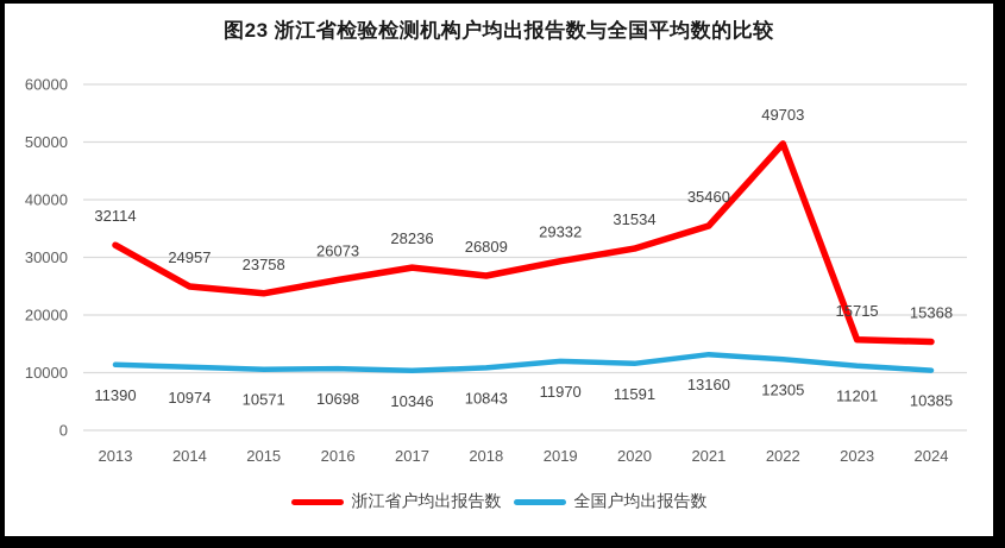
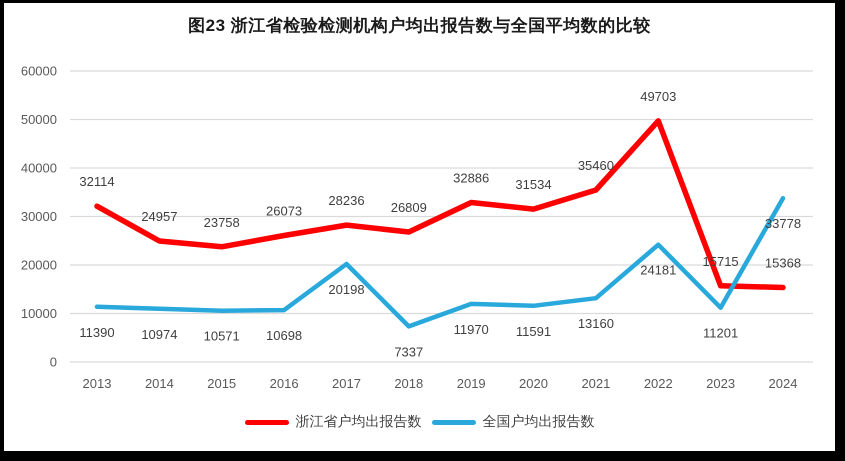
全国户均出报告数/2017: 10346 -> 20198
全国户均出报告数/2018: 10843 -> 7337
浙江省户均出报告数/2019: 29332 -> 32886
全国户均出报告数/2022: 12305 -> 24181
全国户均出报告数/2024: 10385 -> 33778
